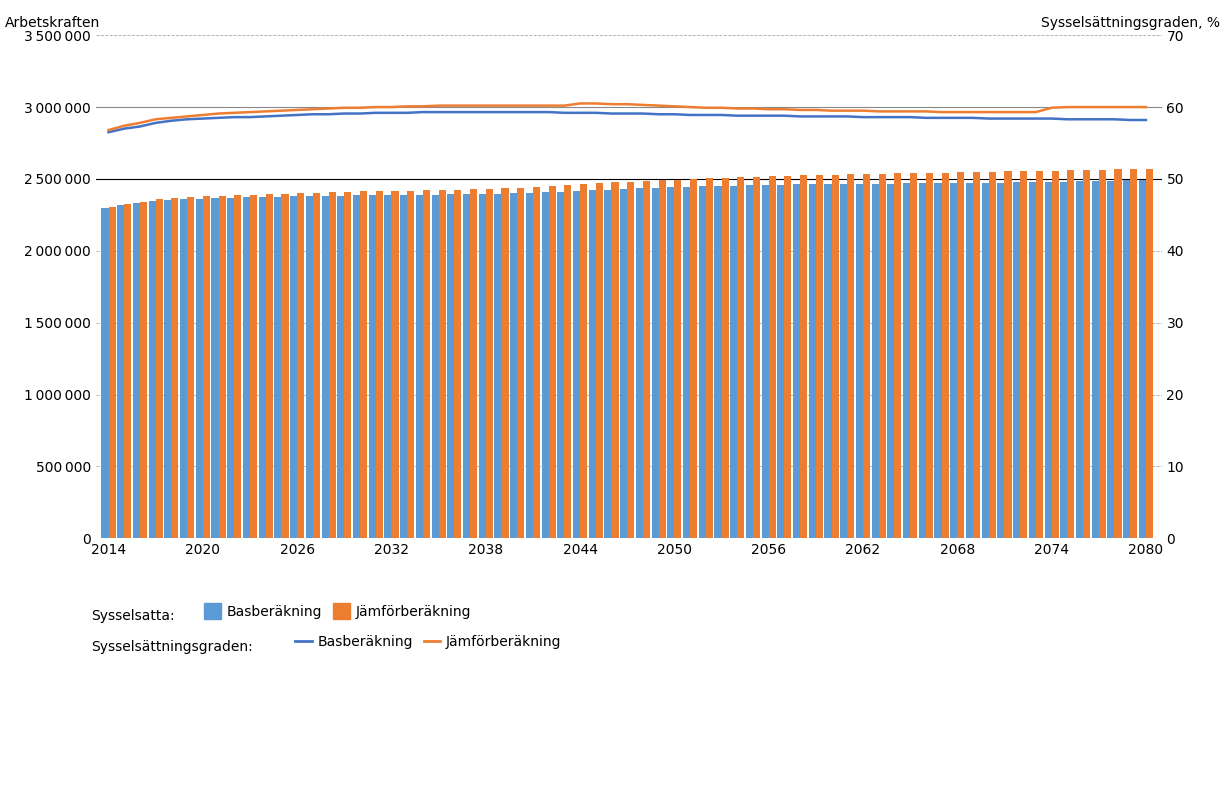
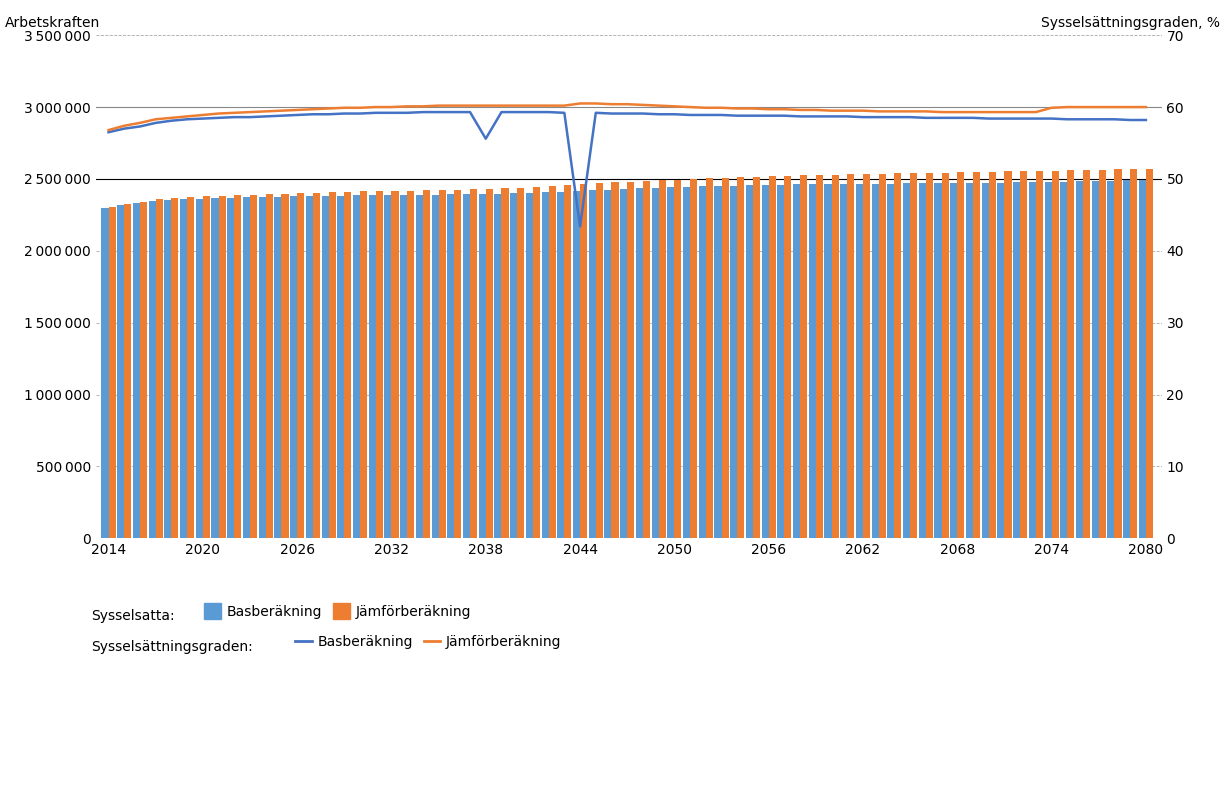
Basberäkning/2038: 59.3 -> 55.6
Basberäkning/2044: 59.2 -> 43.4
